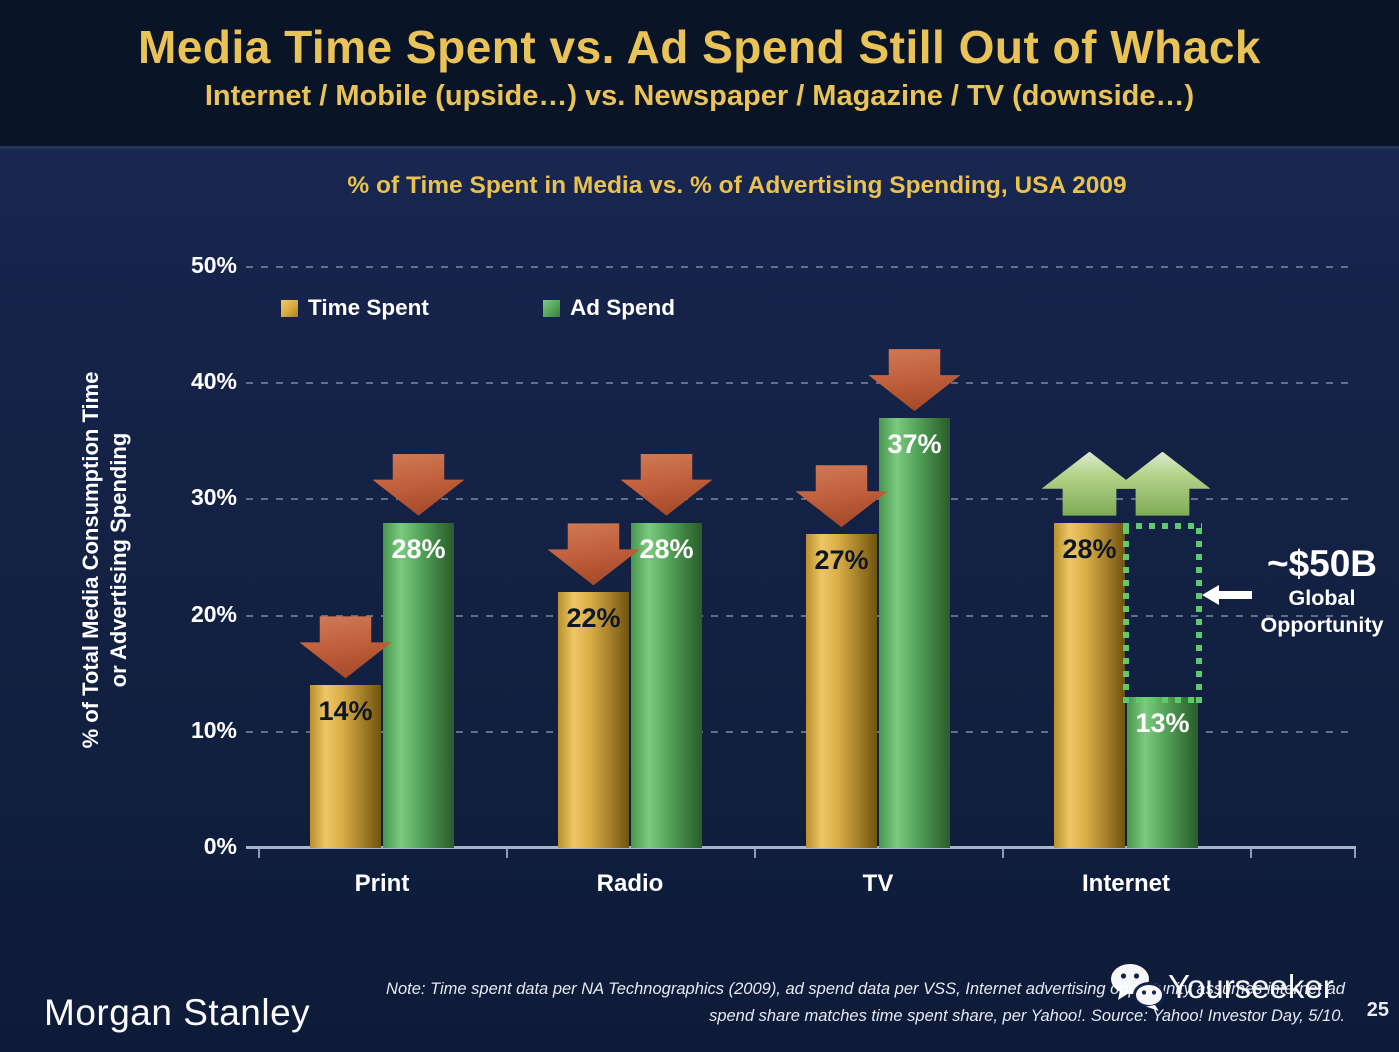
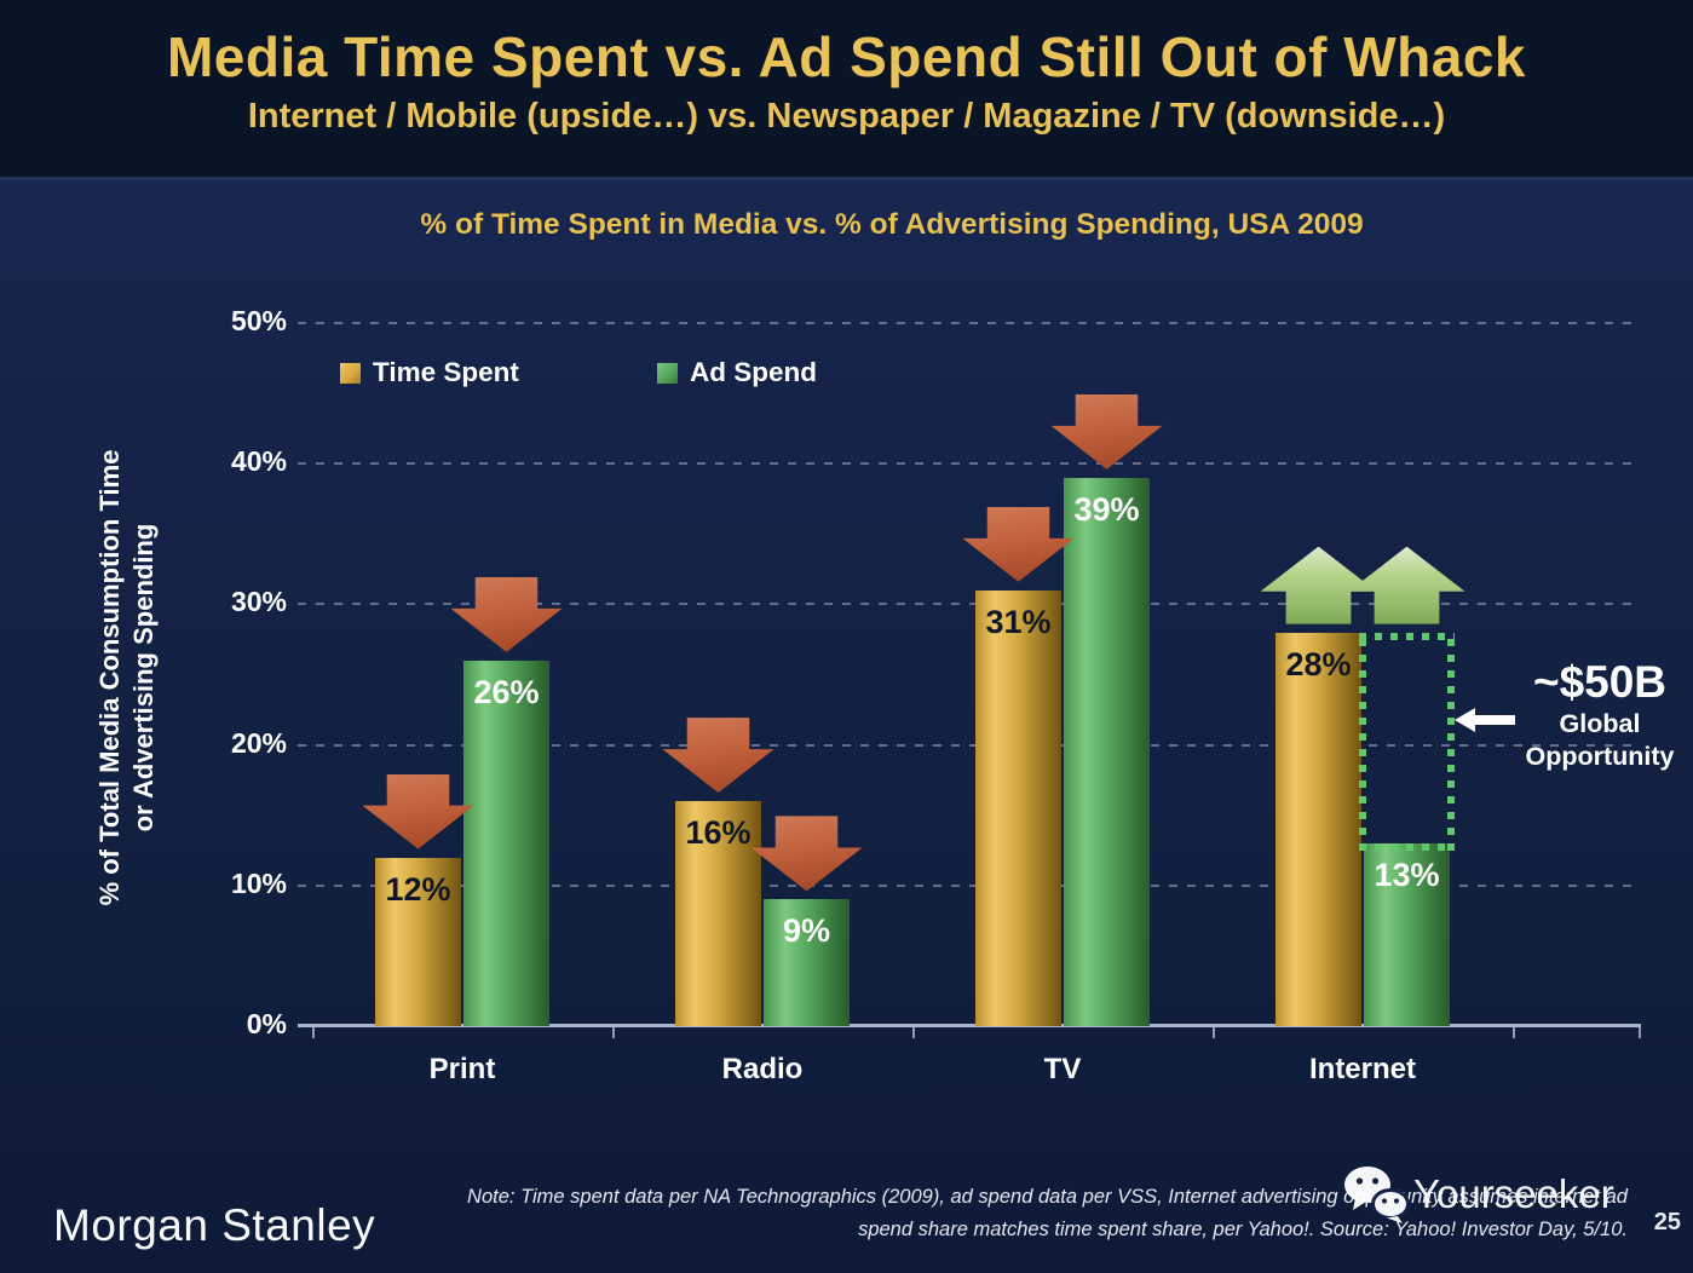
Time Spent/Print: 14% -> 12%
Ad Spend/Print: 28% -> 26%
Time Spent/Radio: 22% -> 16%
Ad Spend/Radio: 28% -> 9%
Time Spent/TV: 27% -> 31%
Ad Spend/TV: 37% -> 39%
